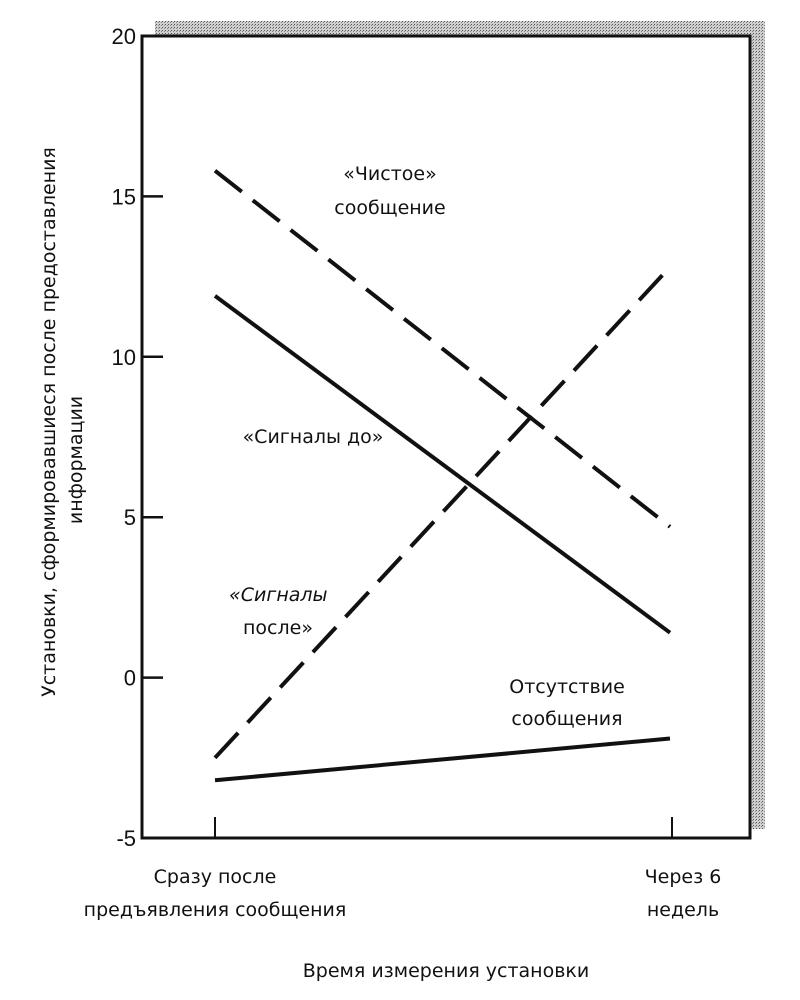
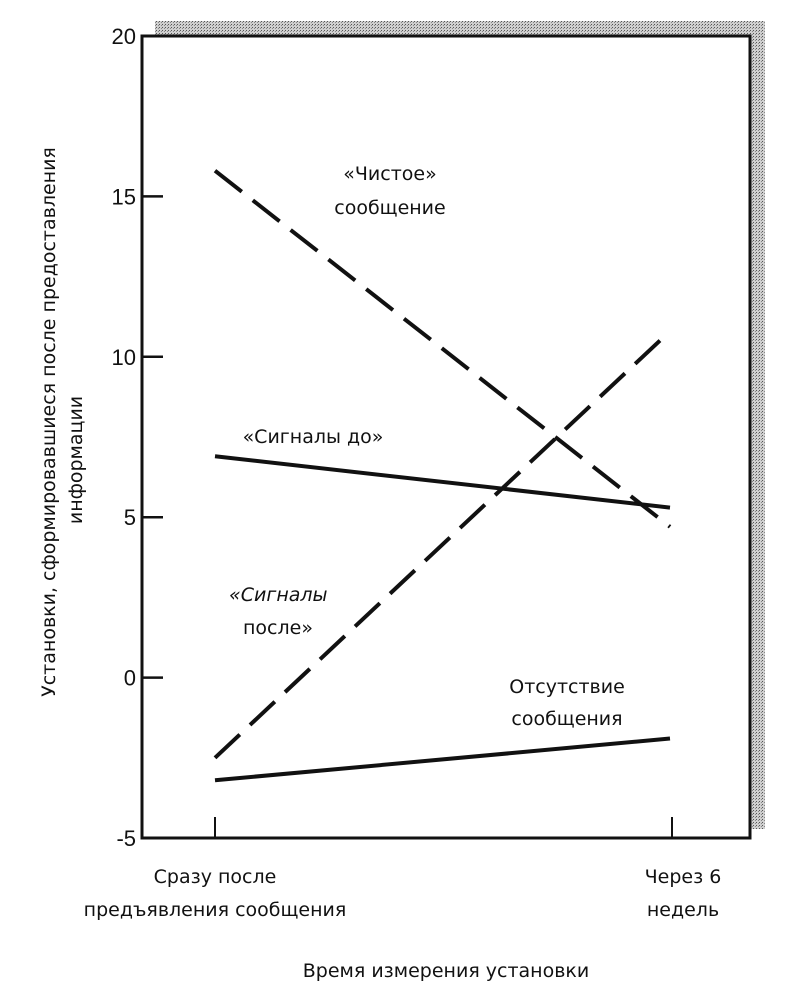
«Сигналы до»/Сразу после предъявления сообщения: 11.9 -> 6.9
«Сигналы до»/Через 6 недель: 1.4 -> 5.3
«Сигналы после»/Через 6 недель: 12.8 -> 10.8
